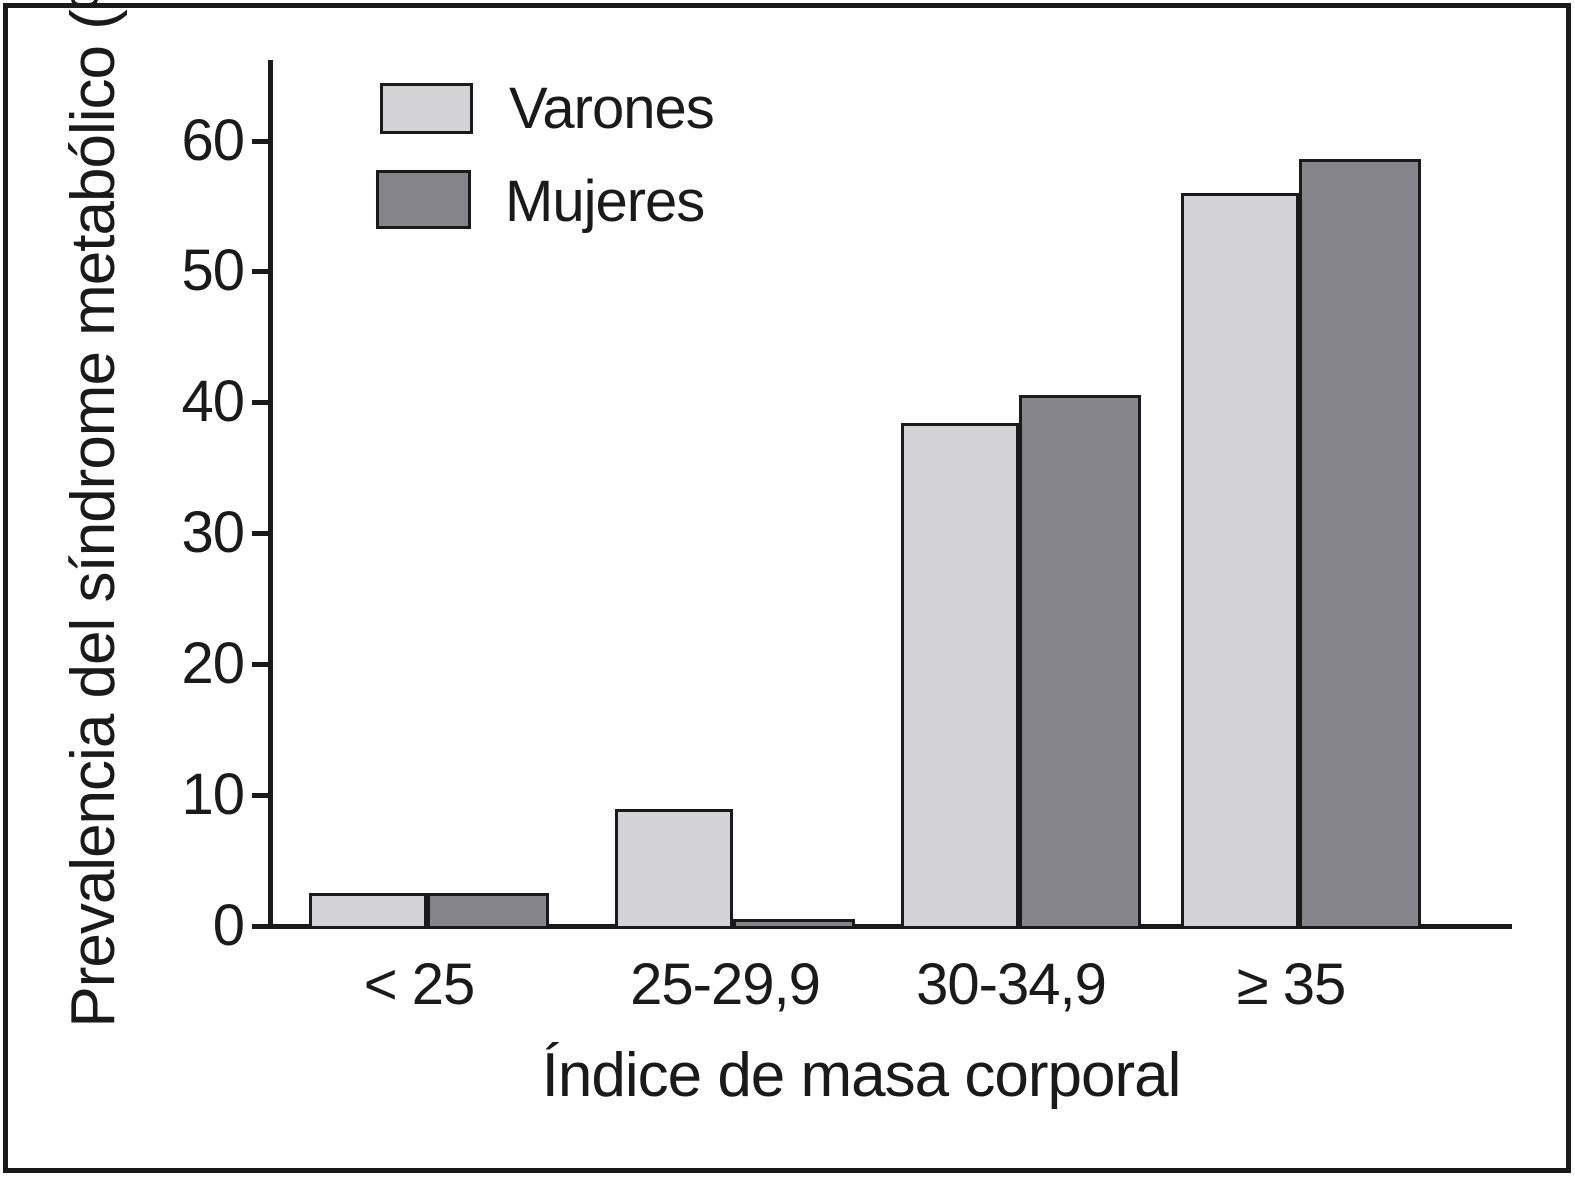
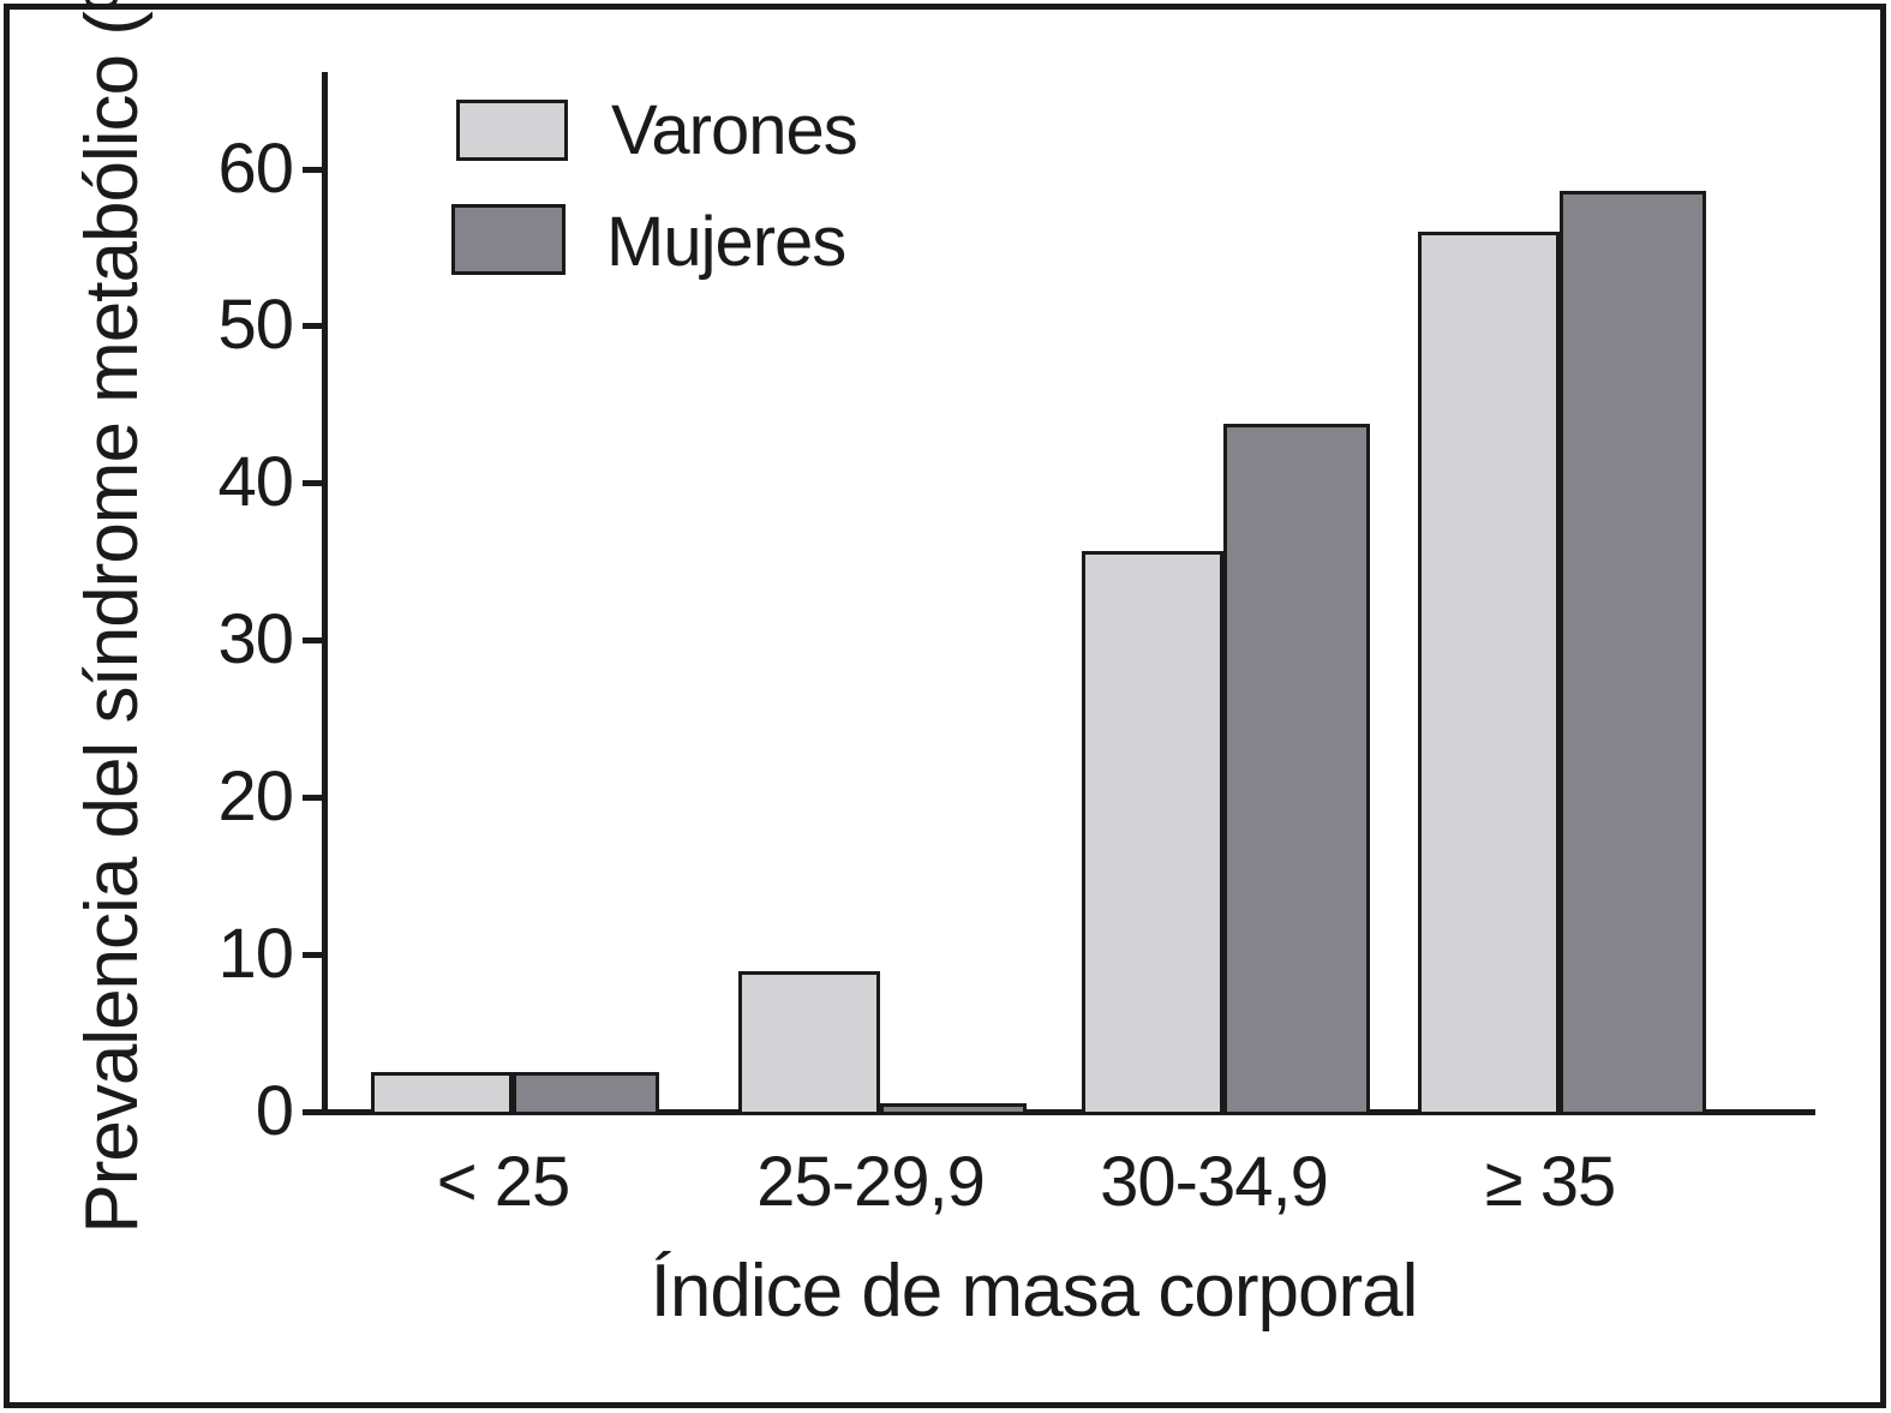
Varones/30-34,9: 38.4 -> 35.7
Mujeres/30-34,9: 40.6 -> 43.8
